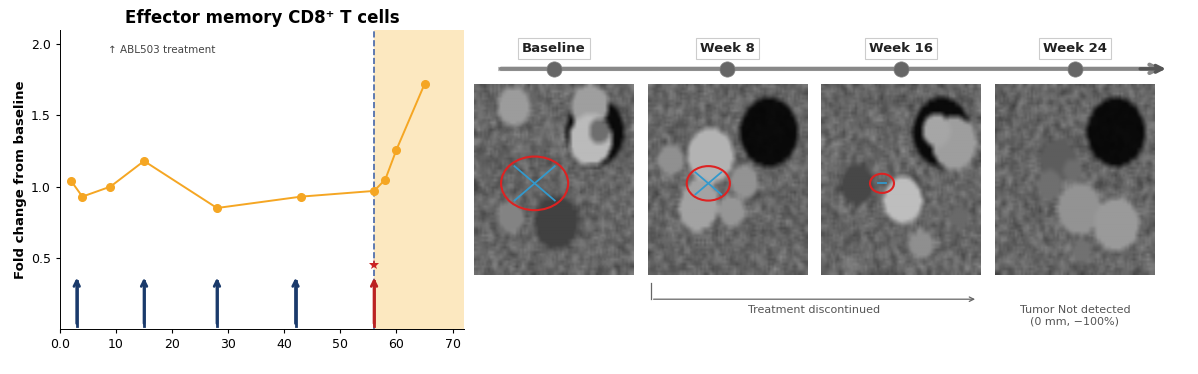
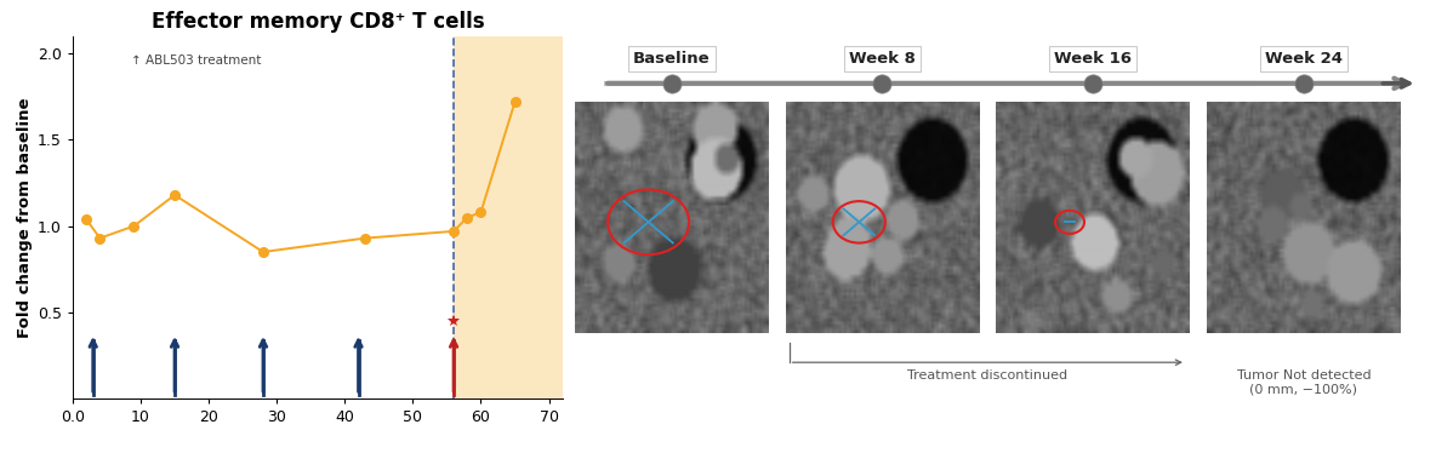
60: 1.26 -> 1.08
